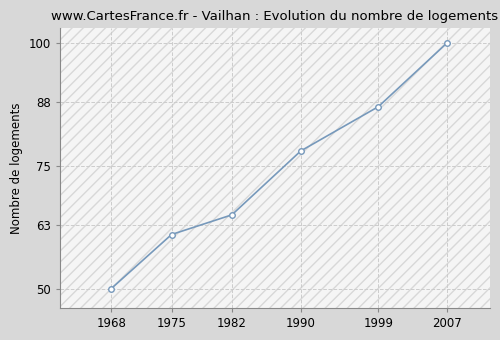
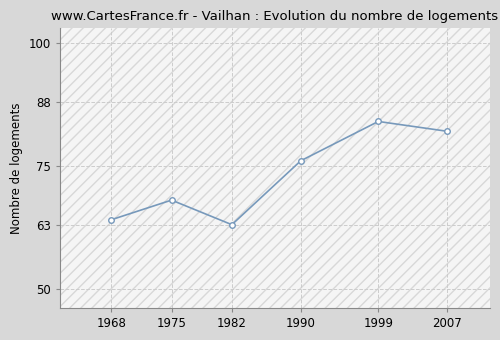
1968: 50 -> 64
1975: 61 -> 68
1982: 65 -> 63
1990: 78 -> 76
1999: 87 -> 84
2007: 100 -> 82
